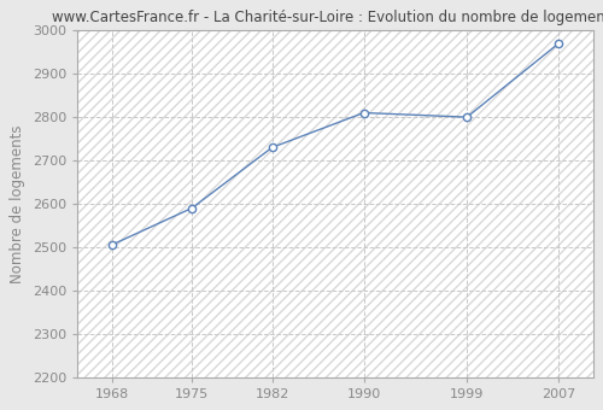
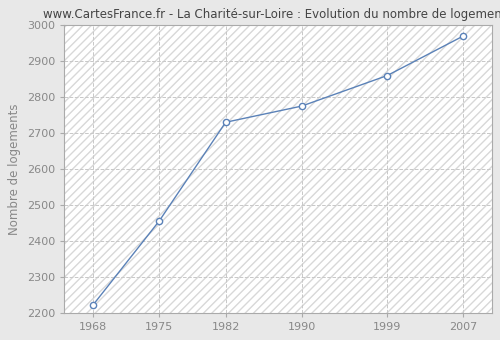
1968: 2505 -> 2220
1975: 2590 -> 2455
1990: 2810 -> 2775
1999: 2800 -> 2860
